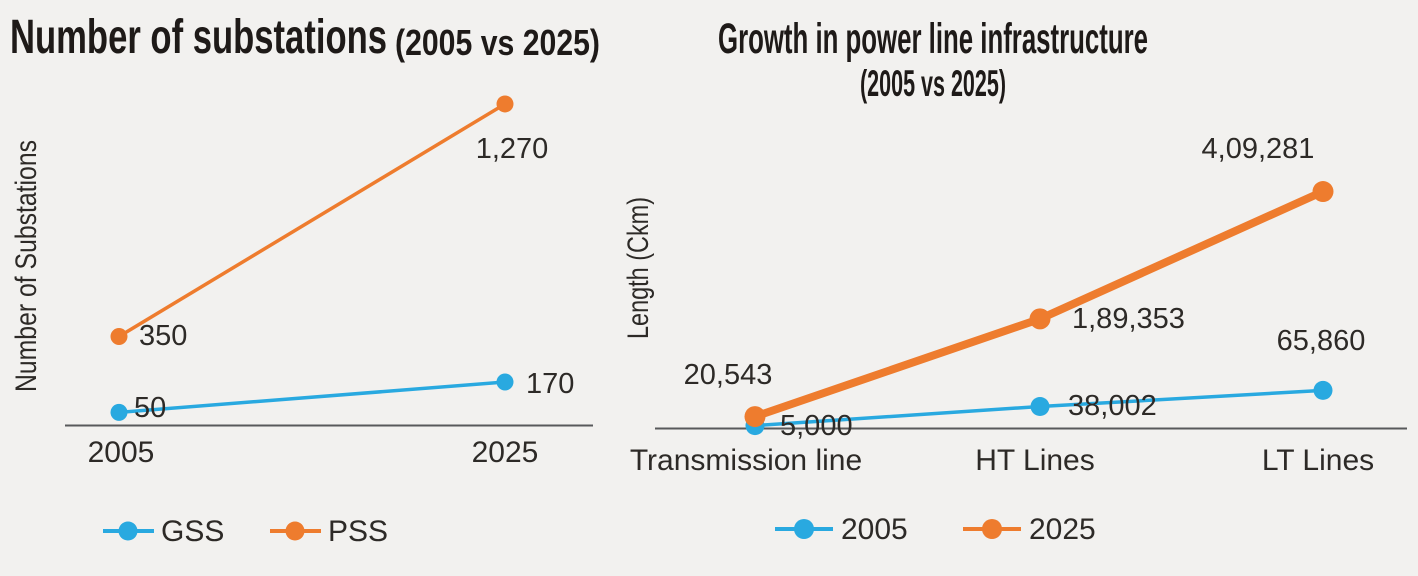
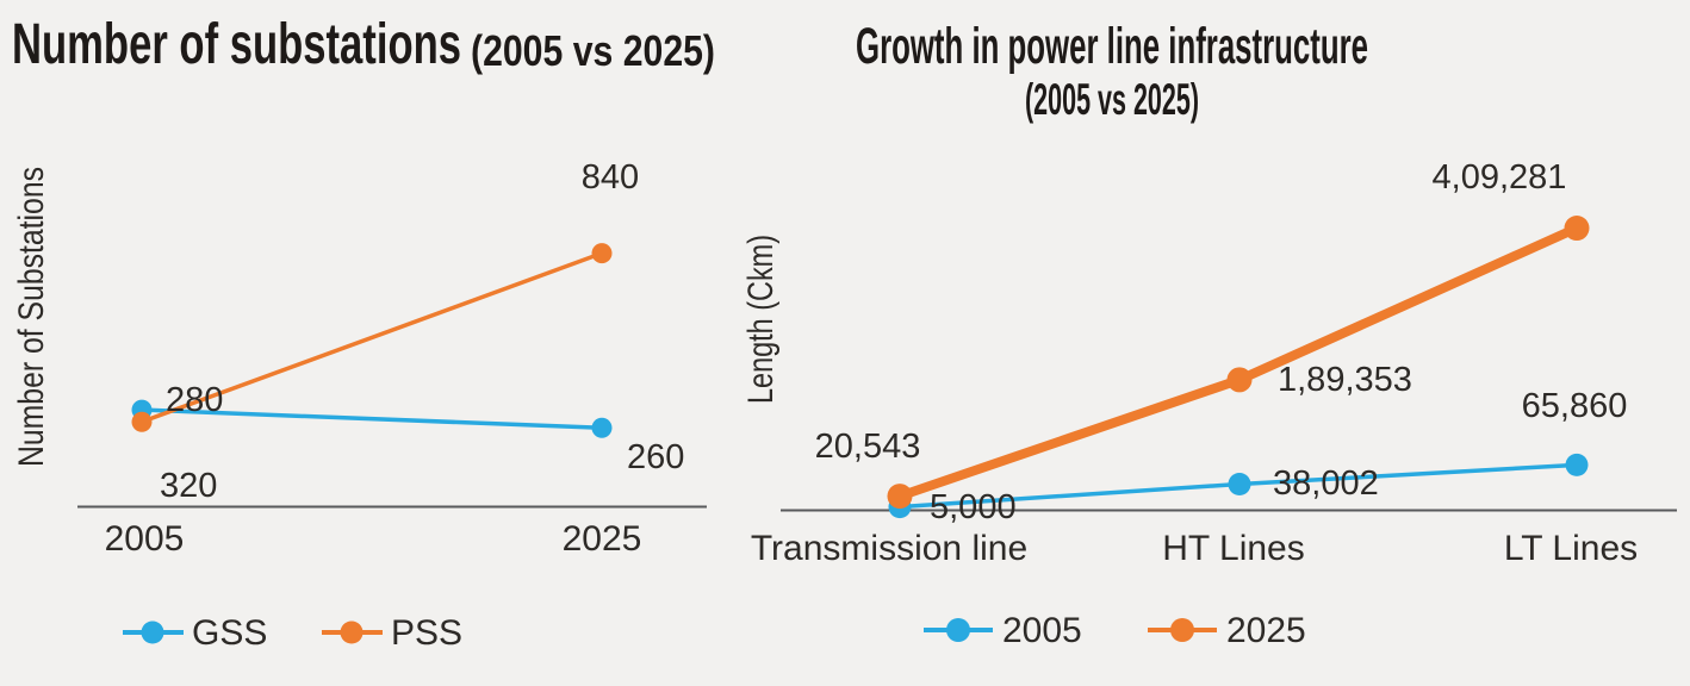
Number of substations/GSS/2005: 50 -> 320
Number of substations/PSS/2005: 350 -> 280
Number of substations/GSS/2025: 170 -> 260
Number of substations/PSS/2025: 1,270 -> 840
